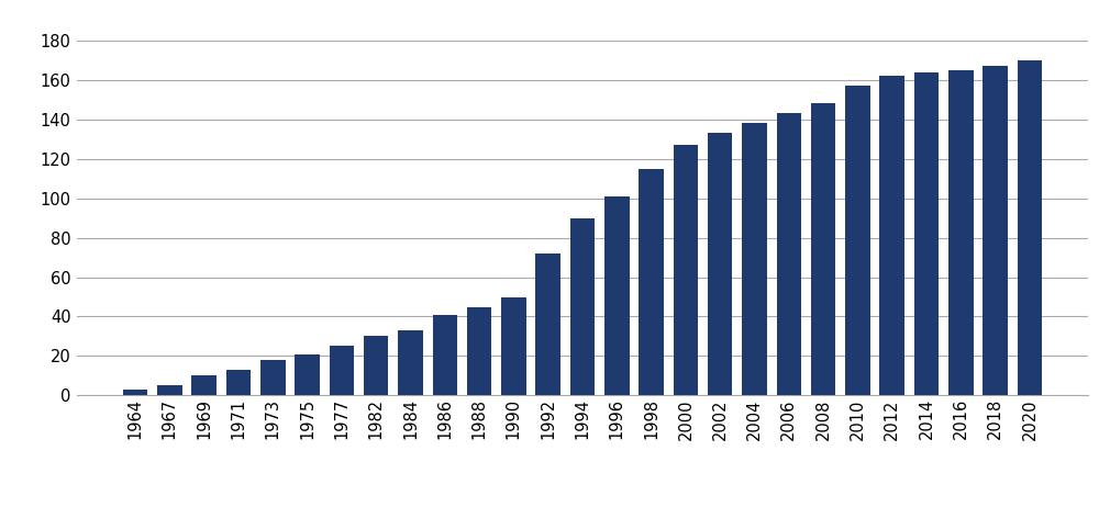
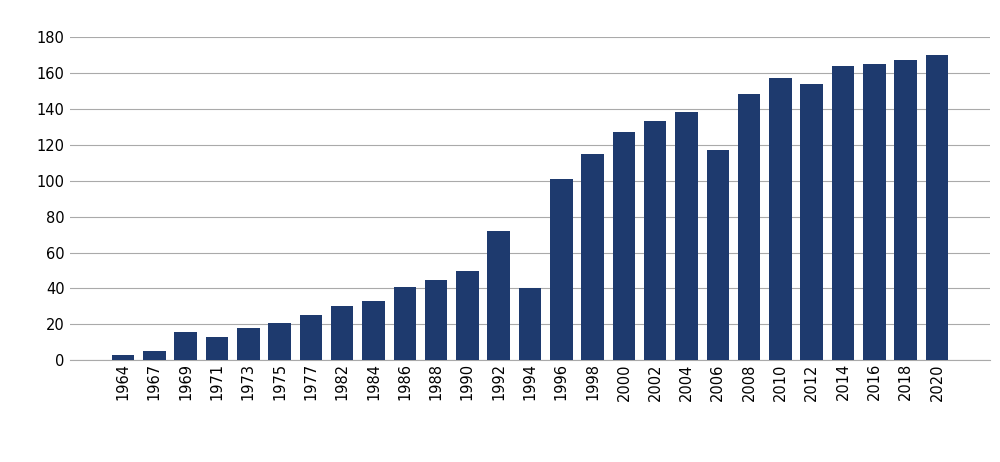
1969: 10 -> 16
1994: 90 -> 40
2006: 143 -> 117
2012: 162 -> 154
